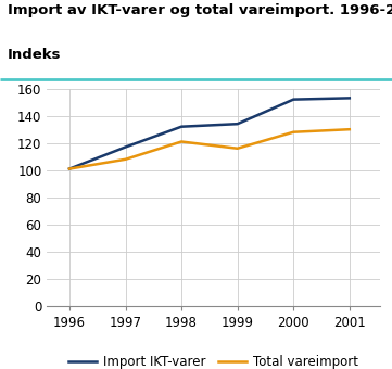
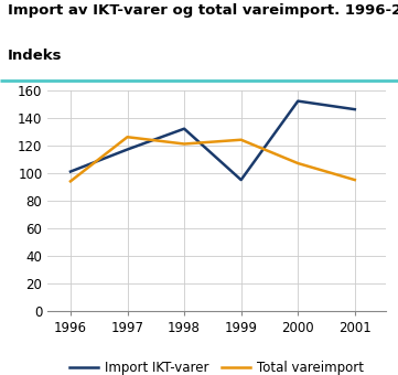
Total vareimport/1996: 101 -> 94
Total vareimport/1997: 108 -> 126
Import IKT-varer/1999: 134 -> 95
Total vareimport/1999: 116 -> 124
Total vareimport/2000: 128 -> 107
Import IKT-varer/2001: 153 -> 146
Total vareimport/2001: 130 -> 95
